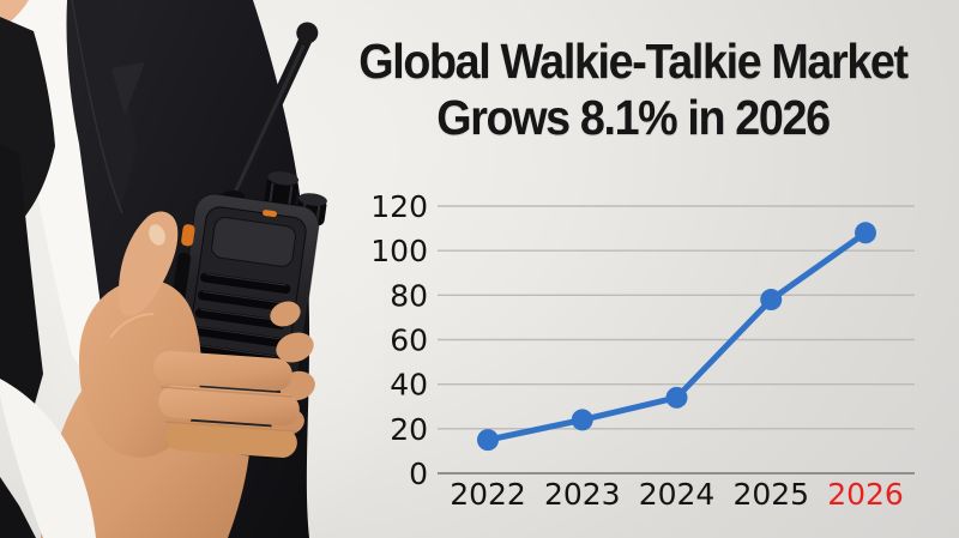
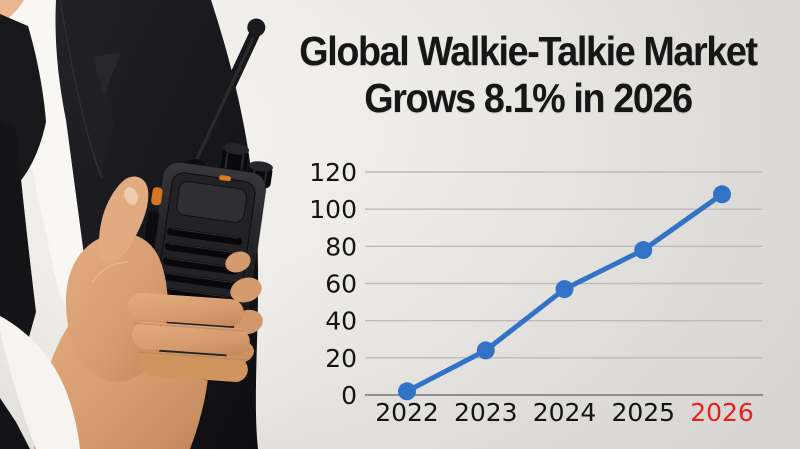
2022: 15 -> 2
2024: 34 -> 57
